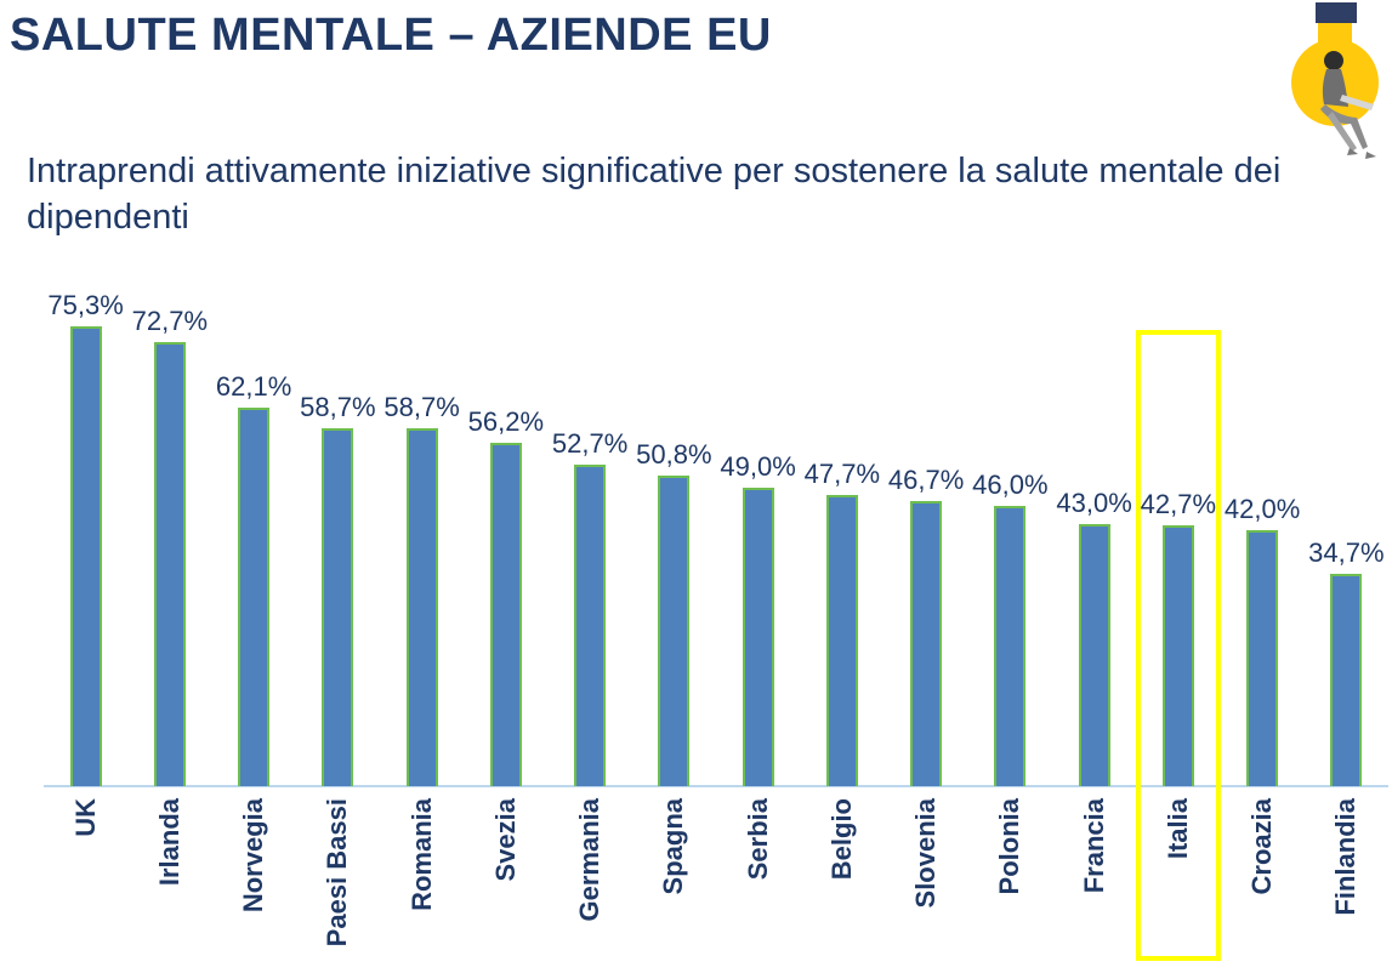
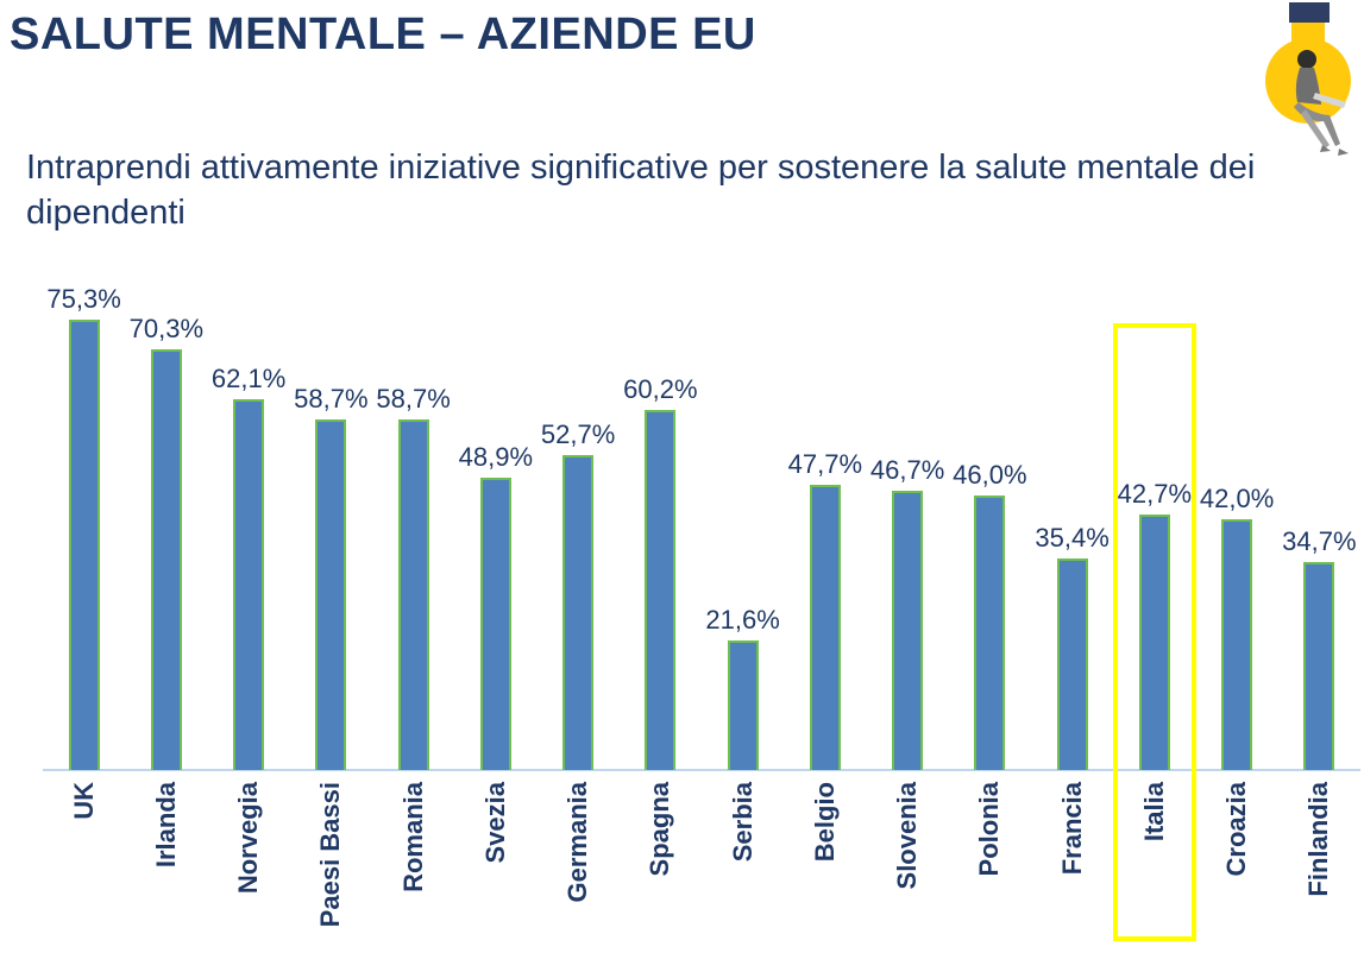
Irlanda: 72,7% -> 70,3%
Svezia: 56,2% -> 48,9%
Spagna: 50,8% -> 60,2%
Serbia: 49,0% -> 21,6%
Francia: 43,0% -> 35,4%
